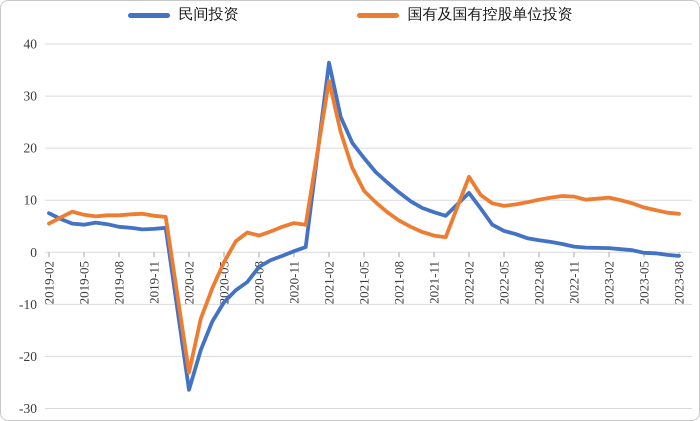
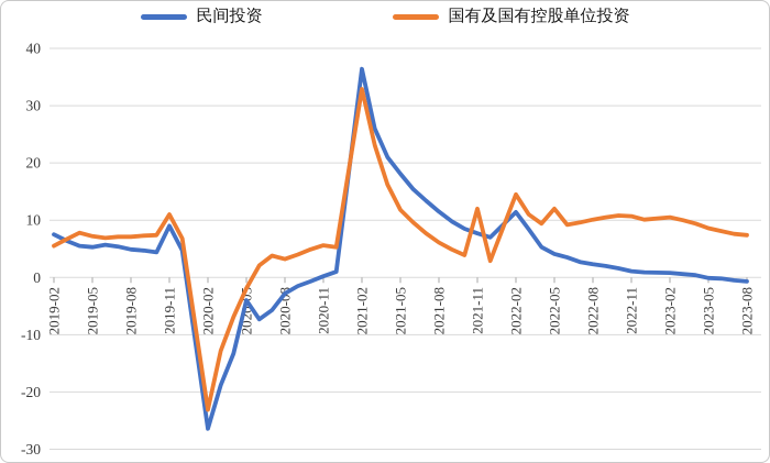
民间投资/2019-11: 4 -> 9
国有及国有控股单位投资/2019-11: 7 -> 11
民间投资/2020-05: -10 -> -4
国有及国有控股单位投资/2021-11: 3 -> 12
国有及国有控股单位投资/2022-05: 9 -> 12
